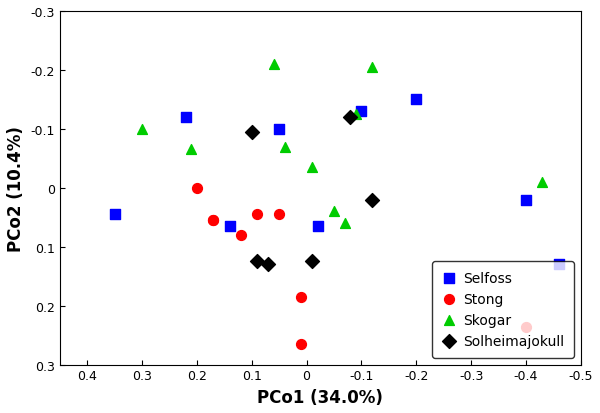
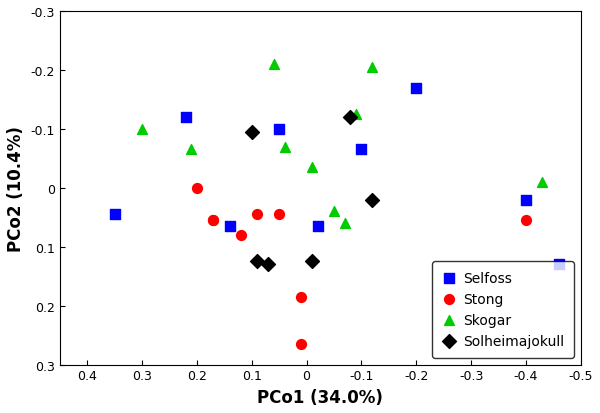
Selfoss/-0.1: -0.130 -> -0.065
Selfoss/-0.2: -0.150 -> -0.170
Stong/-0.4: 0.236 -> 0.055
